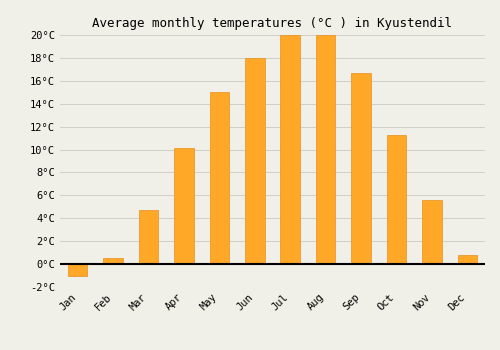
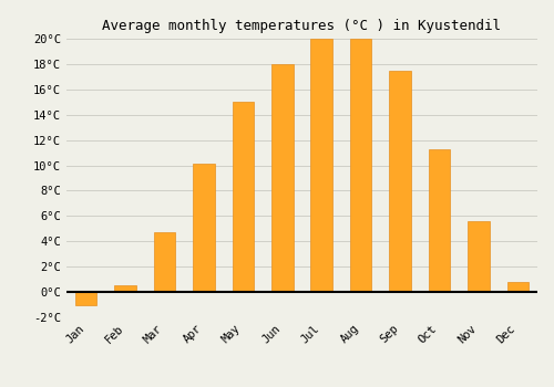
Sep: 16.7°C -> 17.5°C
